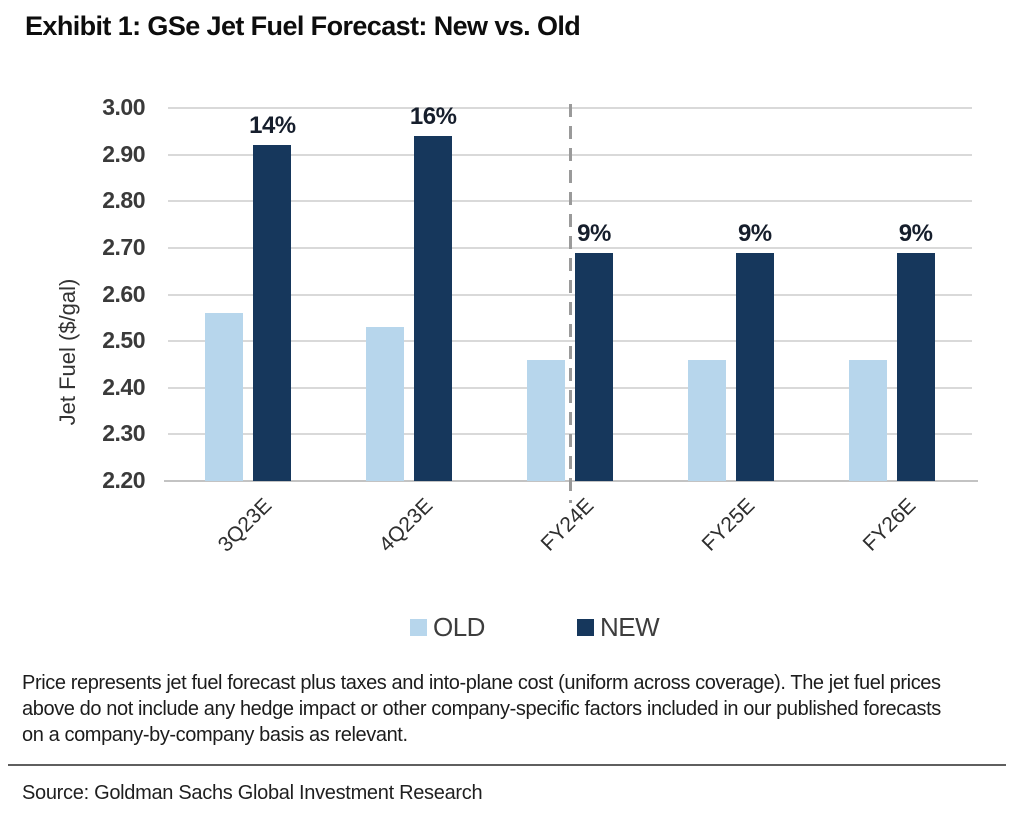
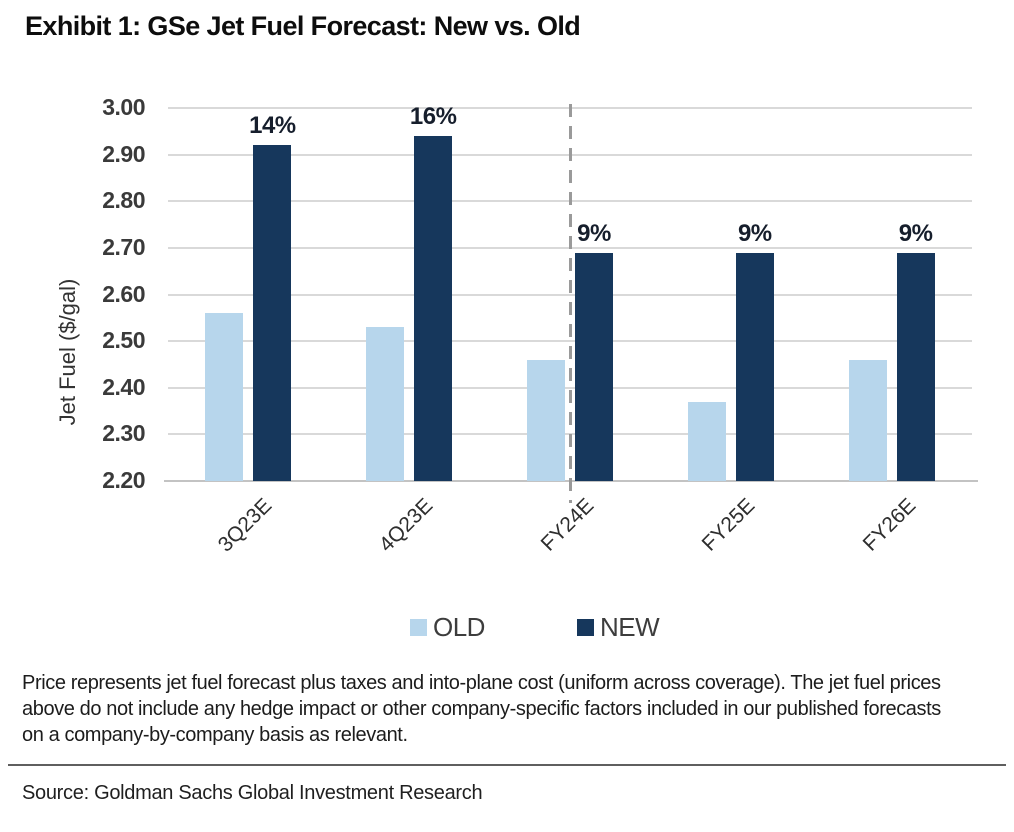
OLD/FY25E: 2.46 -> 2.37
